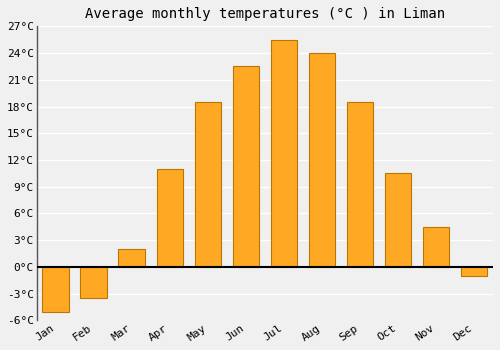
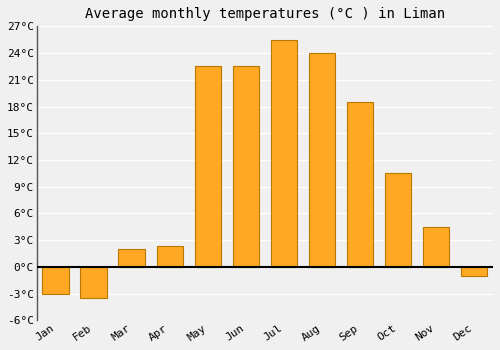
Jan: -5.0°C -> -3.0°C
Apr: 11.0°C -> 2.4°C
May: 18.5°C -> 22.6°C
